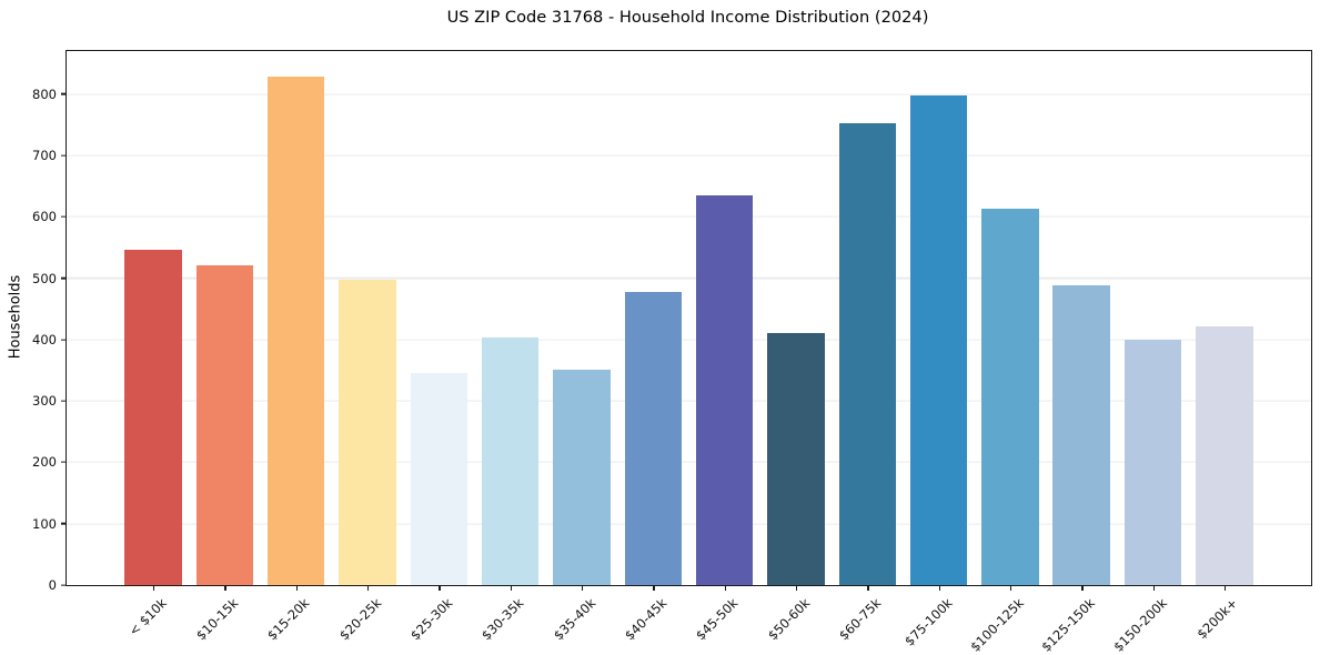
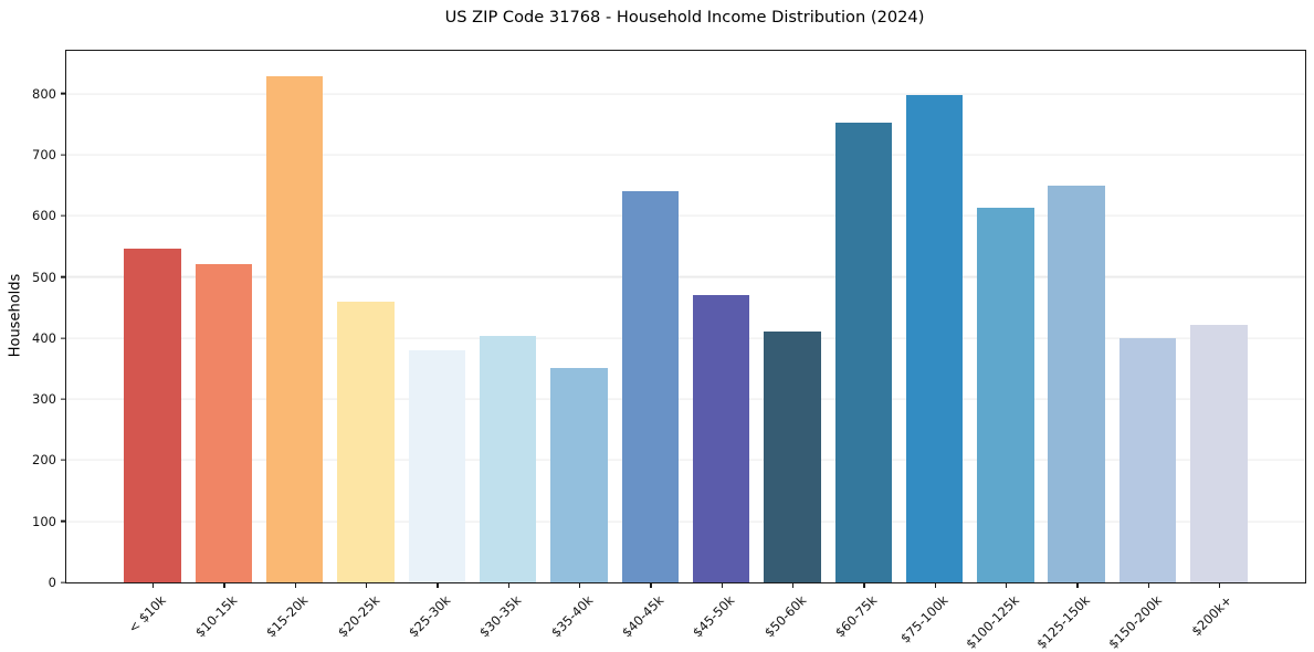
$20-25k: 500 -> 460
$25-30k: 350 -> 380
$40-45k: 480 -> 640
$45-50k: 630 -> 470
$125-150k: 490 -> 650
